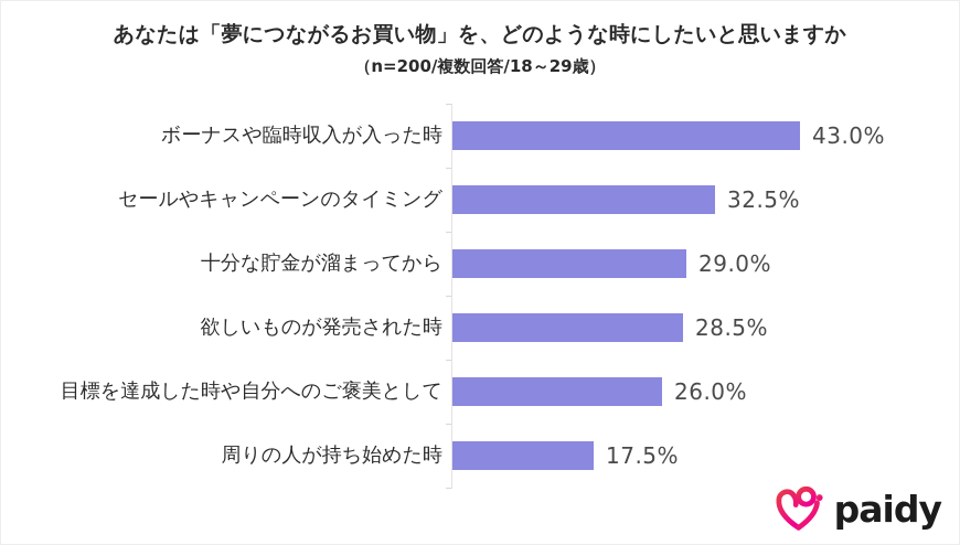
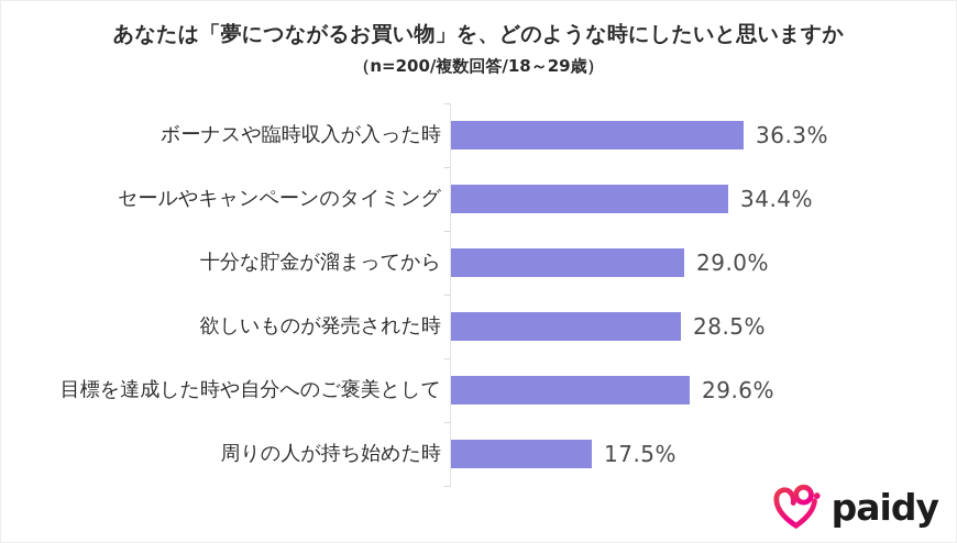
ボーナスや臨時収入が入った時: 43.0% -> 36.3%
セールやキャンペーンのタイミング: 32.5% -> 34.4%
目標を達成した時や自分へのご褒美として: 26.0% -> 29.6%
